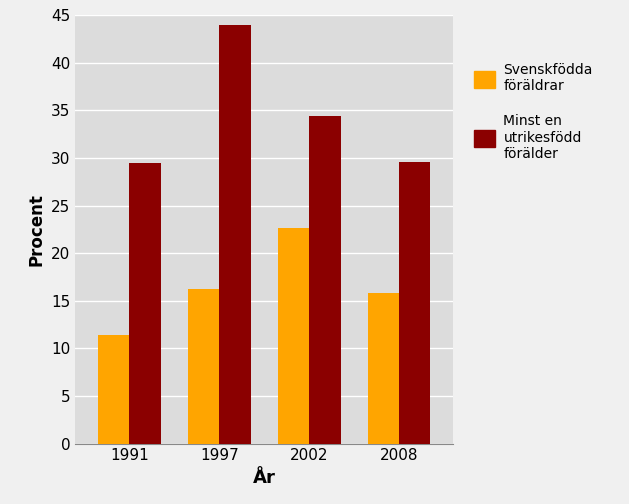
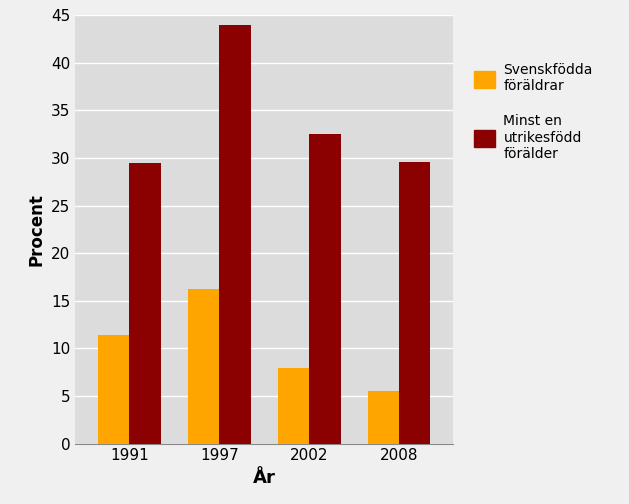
Svenskfödda föräldrar/2002: 22.6 -> 7.9
Minst en utrikesfödd förälder/2002: 34.4 -> 32.5
Svenskfödda föräldrar/2008: 15.8 -> 5.5
